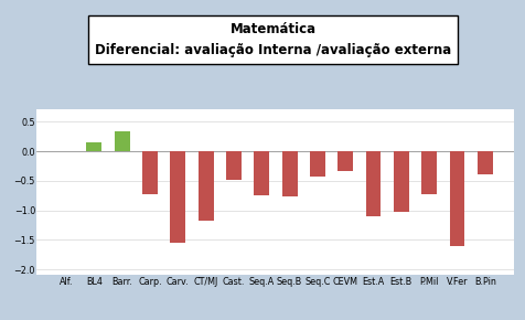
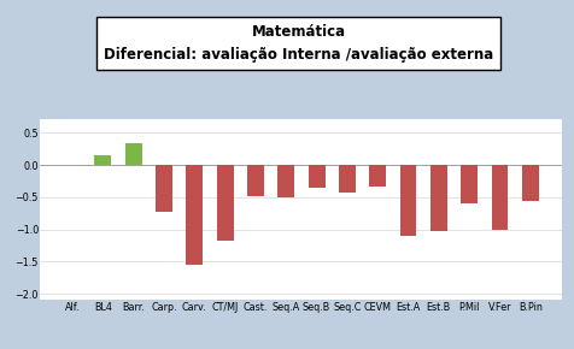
Seq.A: -0.74 -> -0.50
Seq.B: -0.76 -> -0.35
P.Mil: -0.72 -> -0.60
V.Fer: -1.60 -> -1.00
B.Pin: -0.40 -> -0.55
